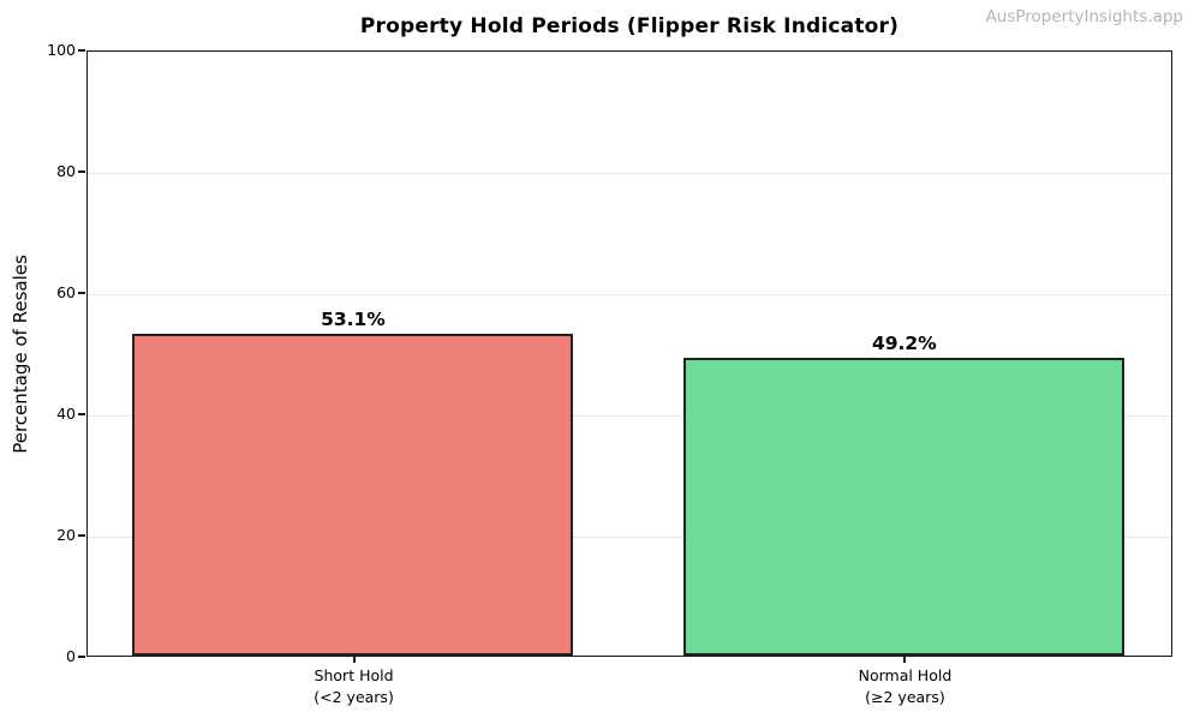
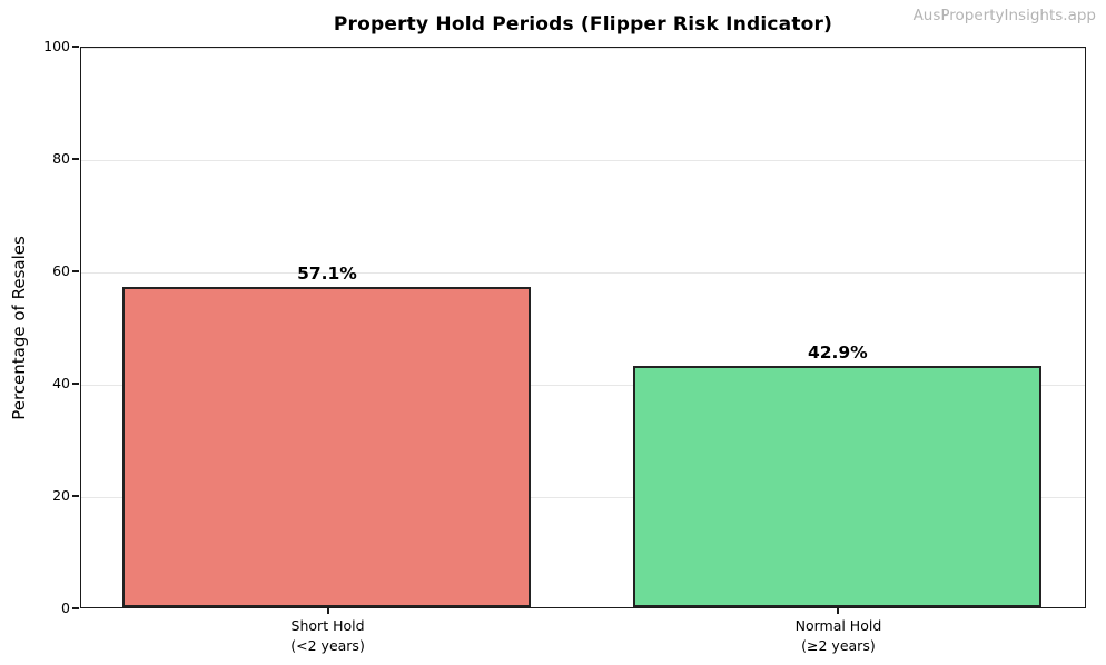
Short Hold (<2 years): 53.1% -> 57.1%
Normal Hold (≥2 years): 49.2% -> 42.9%
